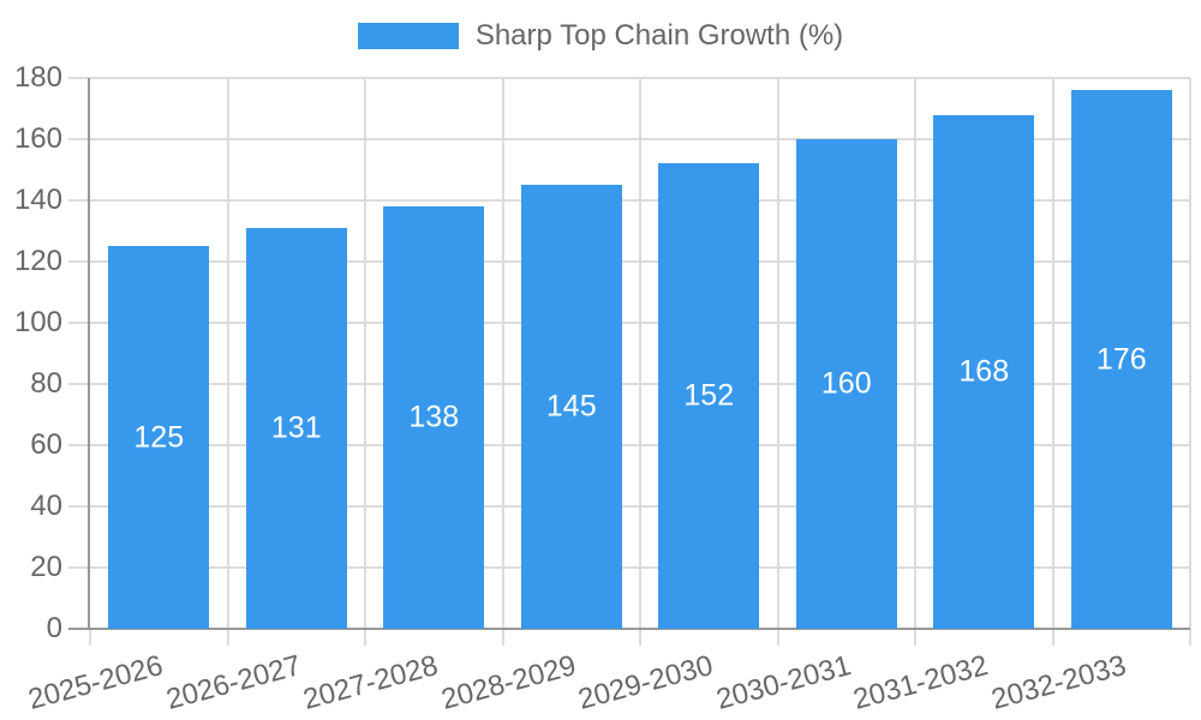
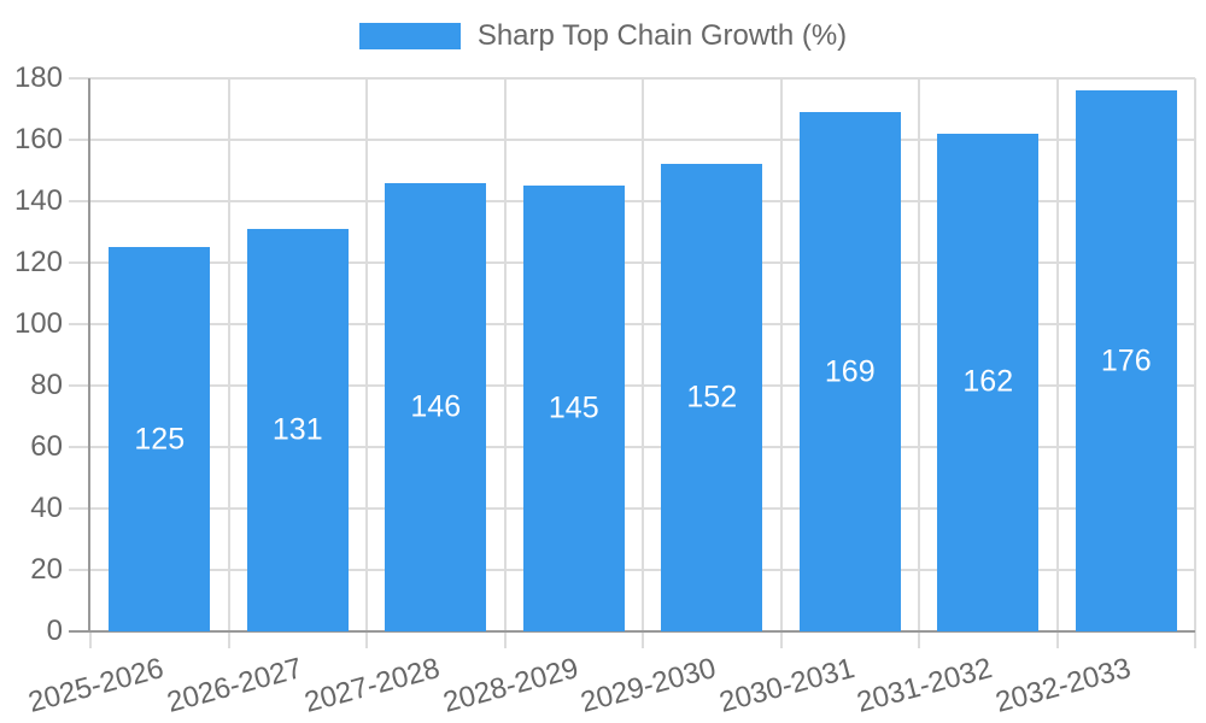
2027-2028: 138 -> 146
2030-2031: 160 -> 169
2031-2032: 168 -> 162
